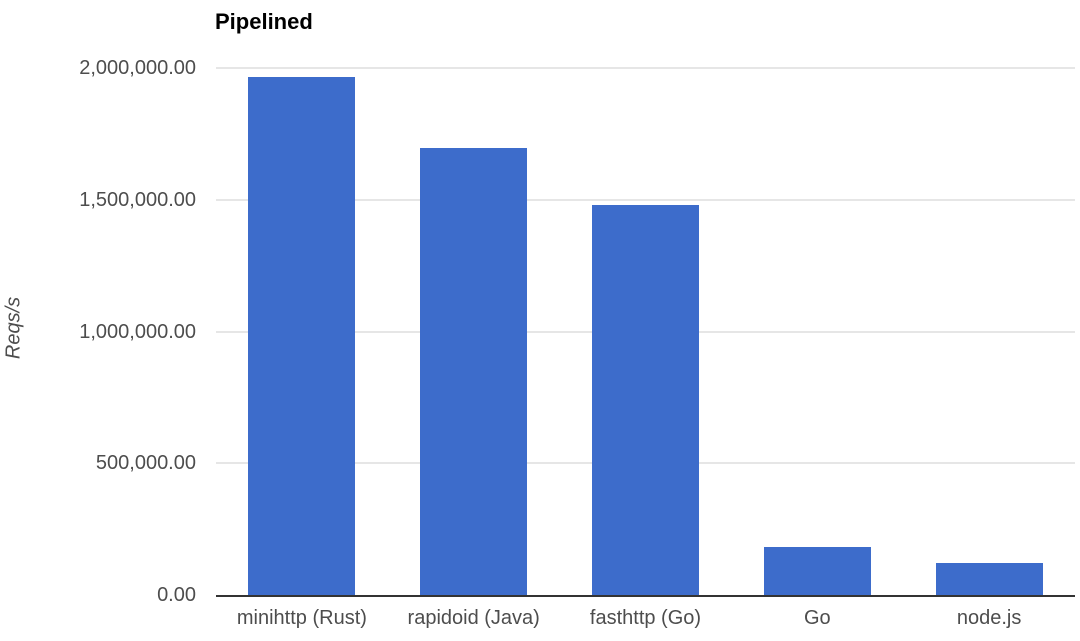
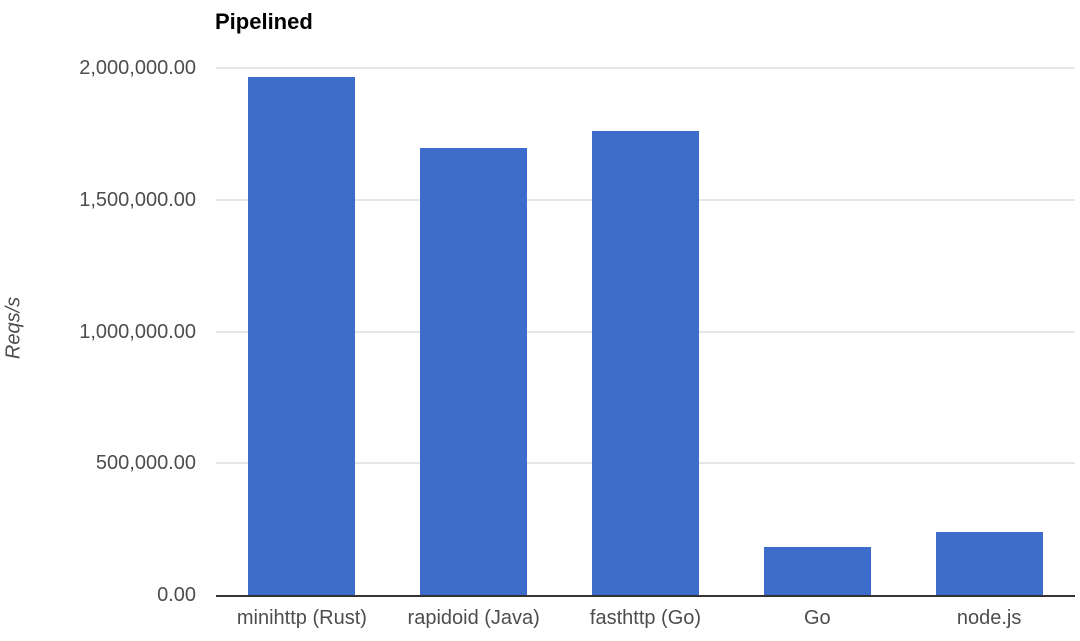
fasthttp (Go): 1480000 -> 1760000
node.js: 120000 -> 240000
